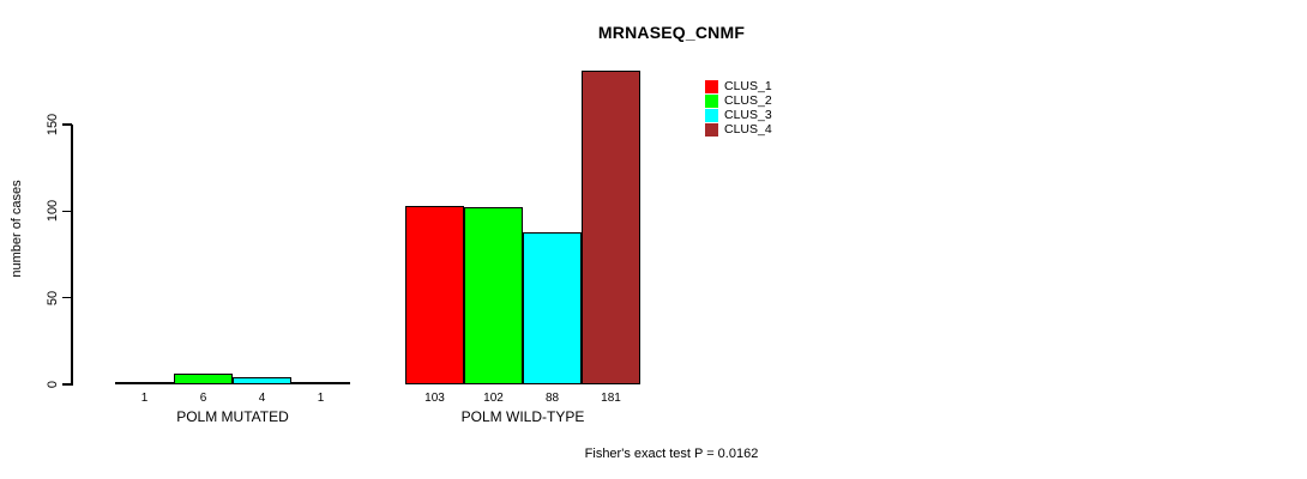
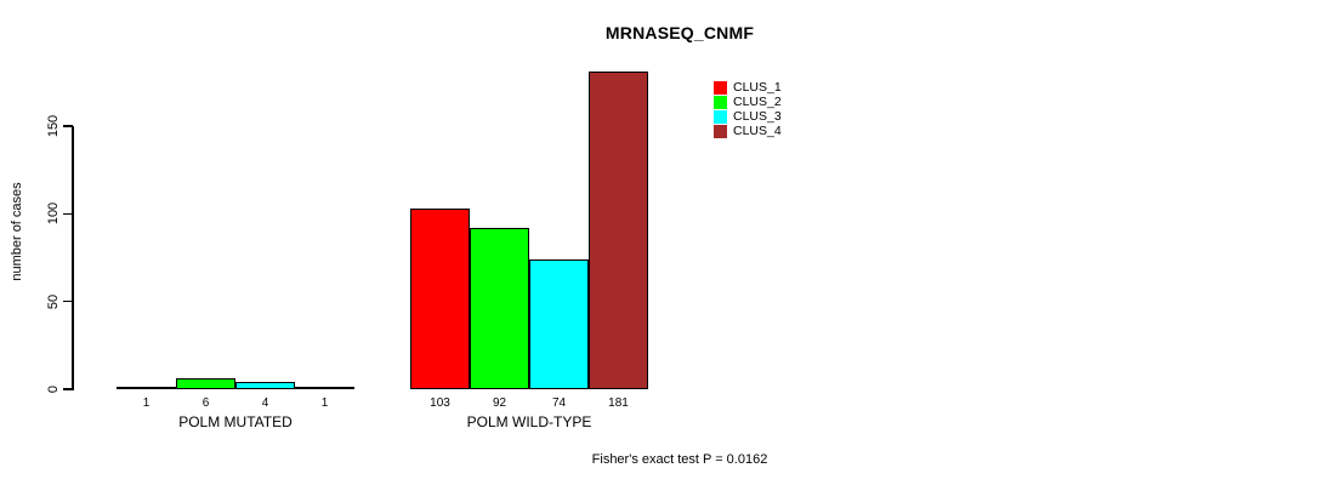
CLUS_2/POLM WILD-TYPE: 102 -> 92
CLUS_3/POLM WILD-TYPE: 88 -> 74
